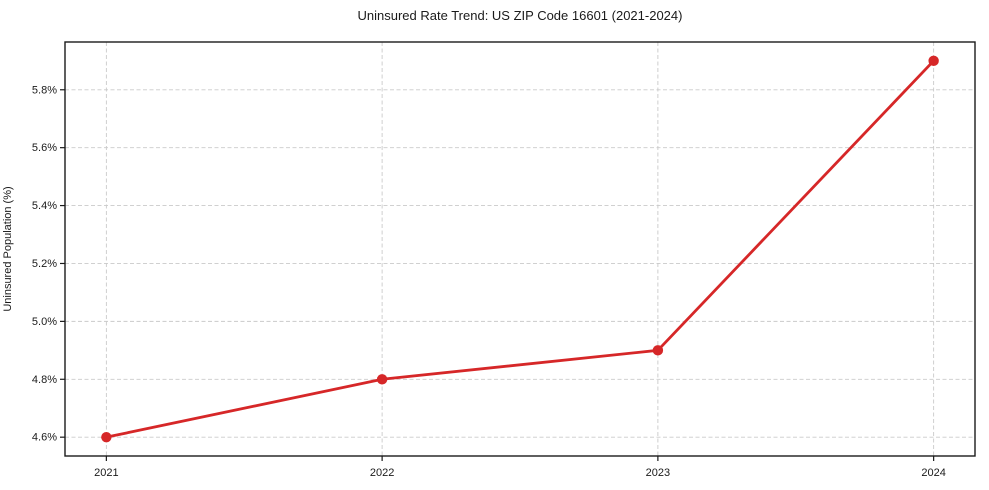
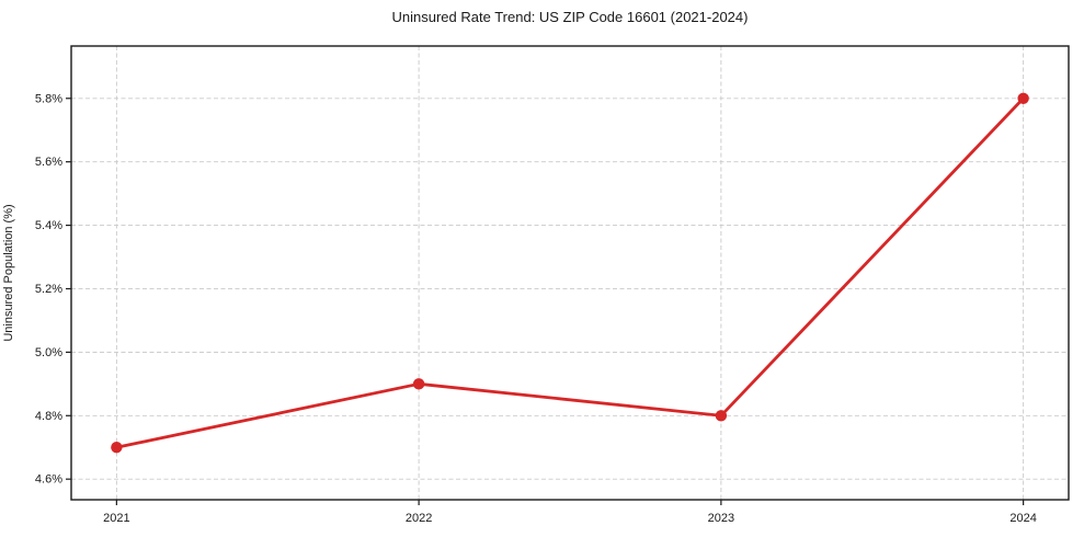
2021: 4.6% -> 4.7%
2022: 4.8% -> 4.9%
2023: 4.9% -> 4.8%
2024: 5.9% -> 5.8%
